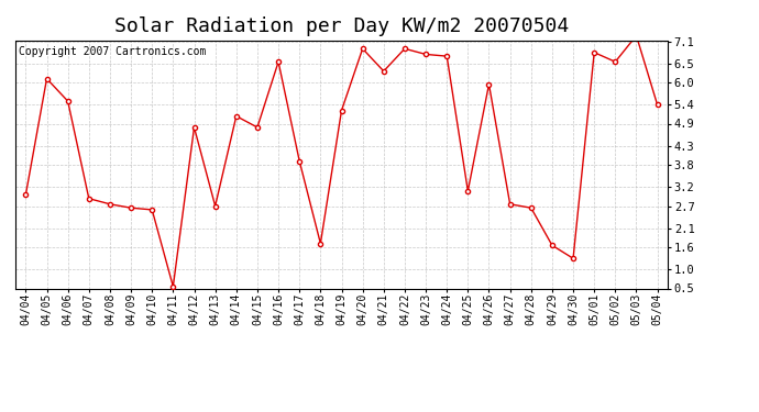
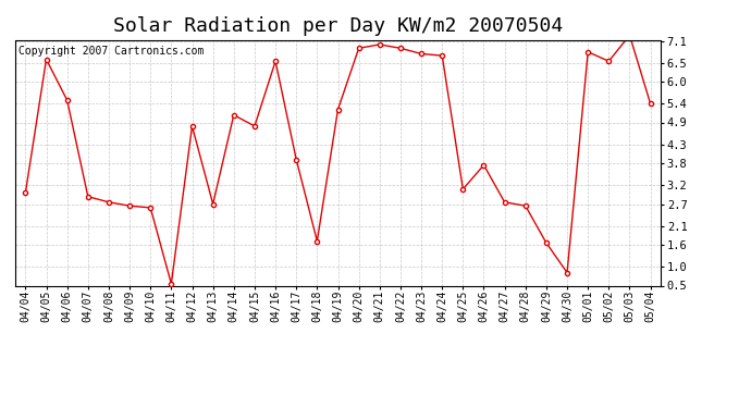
04/05: 6.10 -> 6.60
04/21: 6.30 -> 7.00
04/26: 5.95 -> 3.75
04/30: 1.30 -> 0.85
